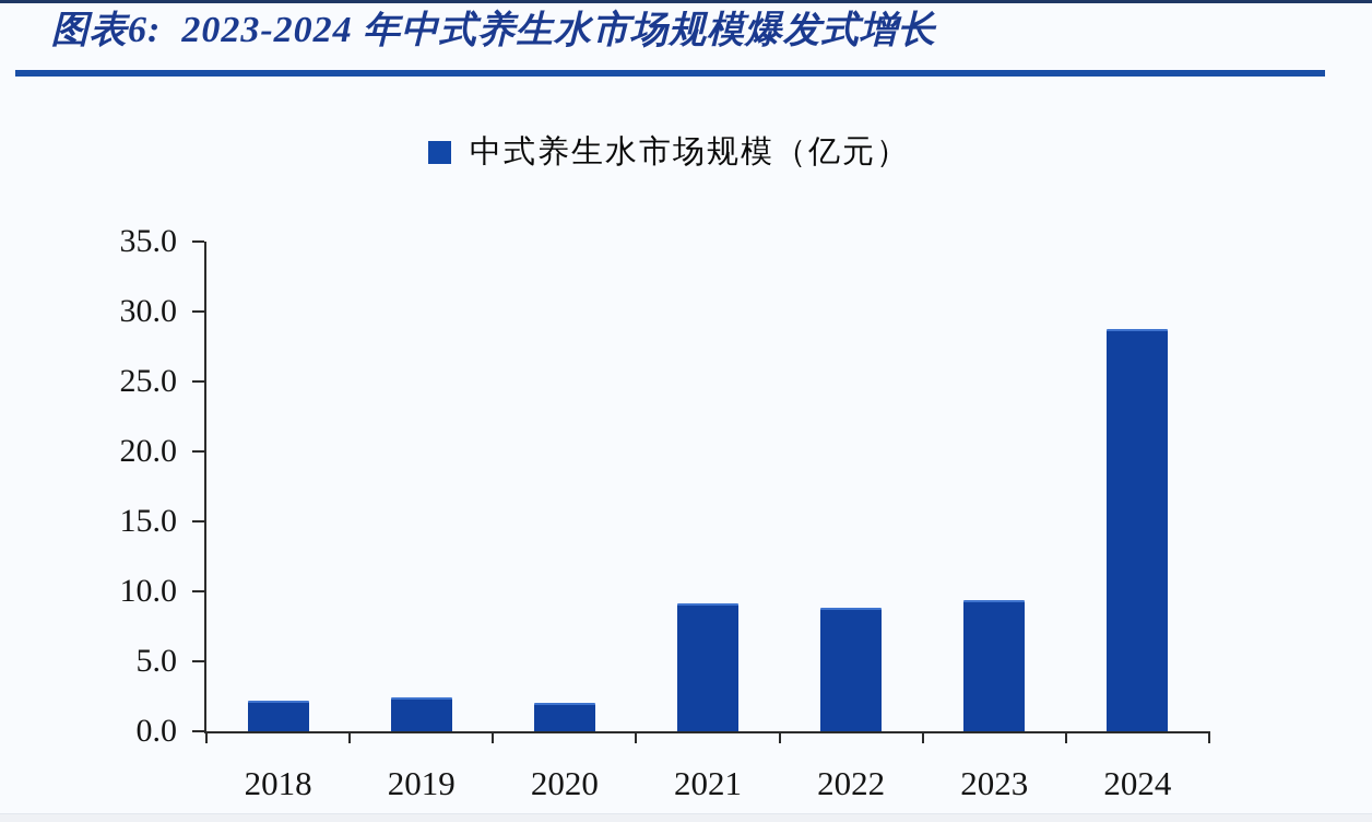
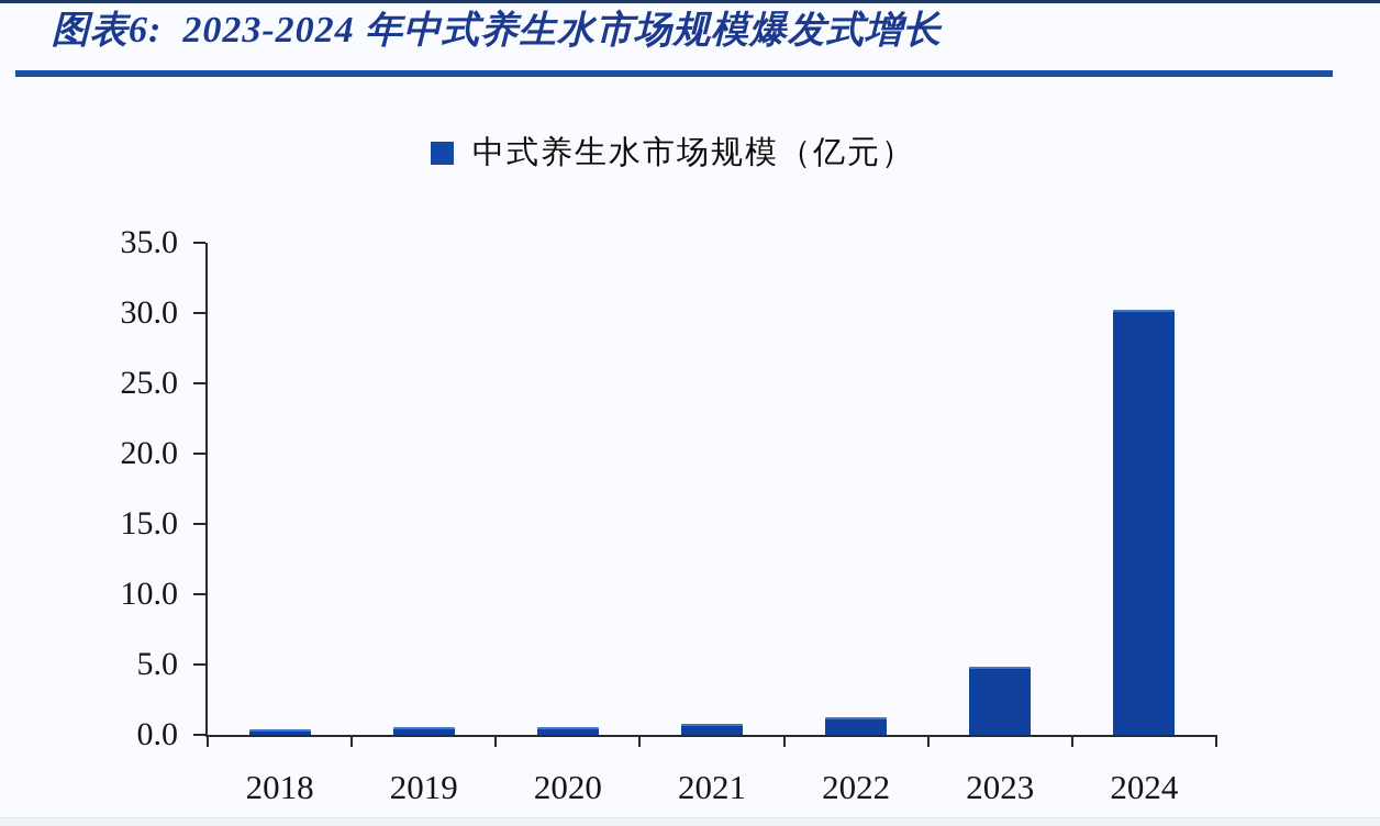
2018: 2.0 -> 0.2
2019: 2.3 -> 0.4
2020: 1.9 -> 0.4
2021: 9.0 -> 0.6
2022: 8.7 -> 1.1
2023: 9.2 -> 4.7
2024: 28.6 -> 30.1
